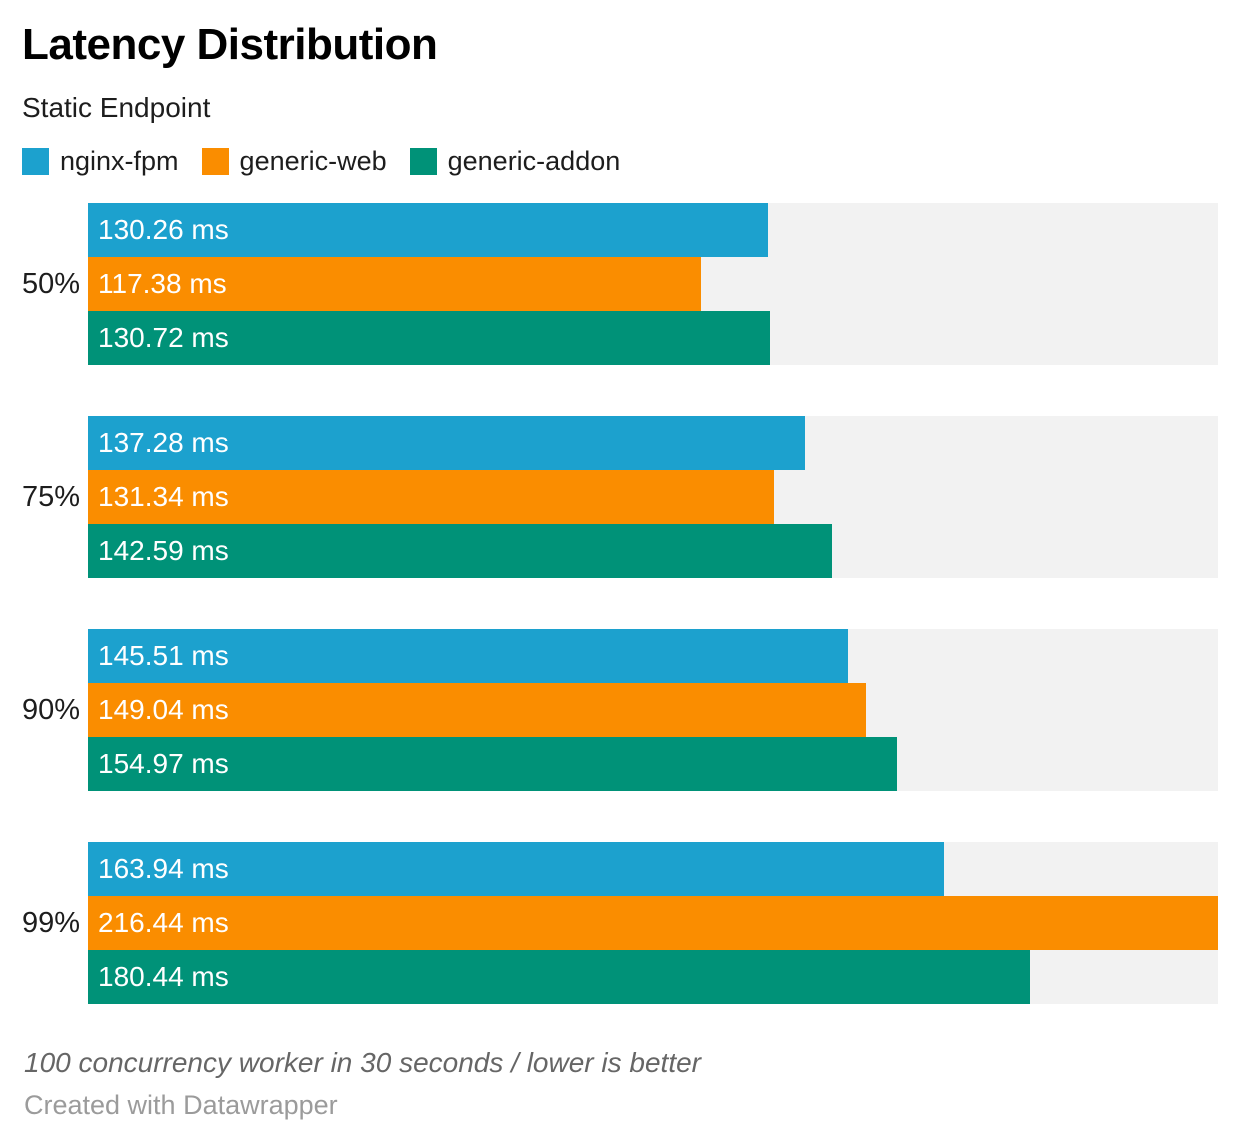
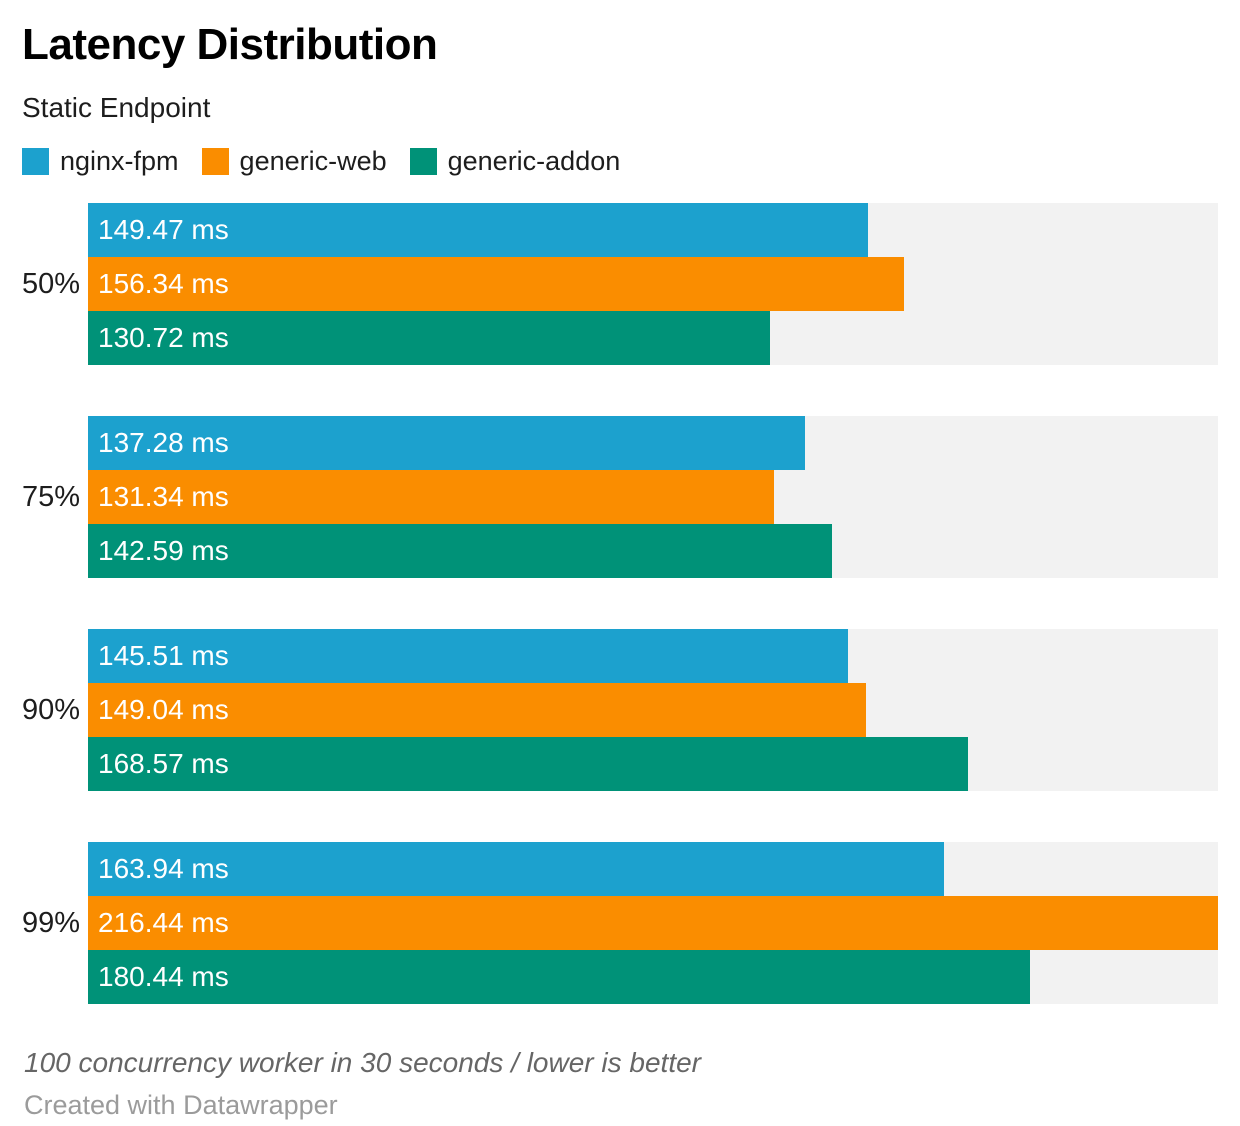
nginx-fpm/50%: 130.26 -> 149.47
generic-web/50%: 117.38 -> 156.34
generic-addon/90%: 154.97 -> 168.57
